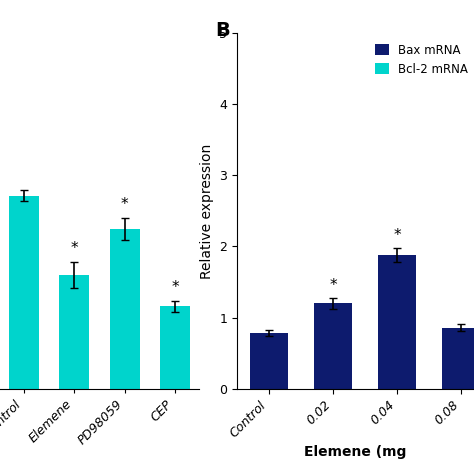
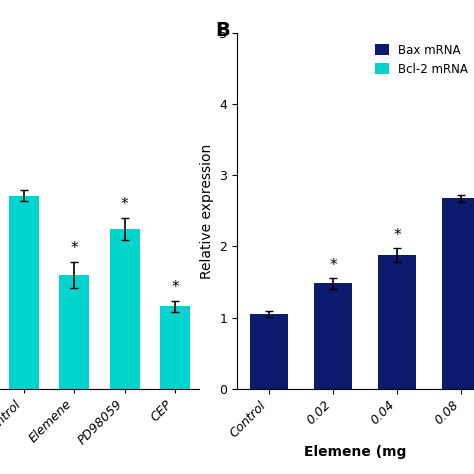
Control: 0.78 -> 1.05
0.02: 1.20 -> 1.48
0.08: 0.86 -> 2.68
